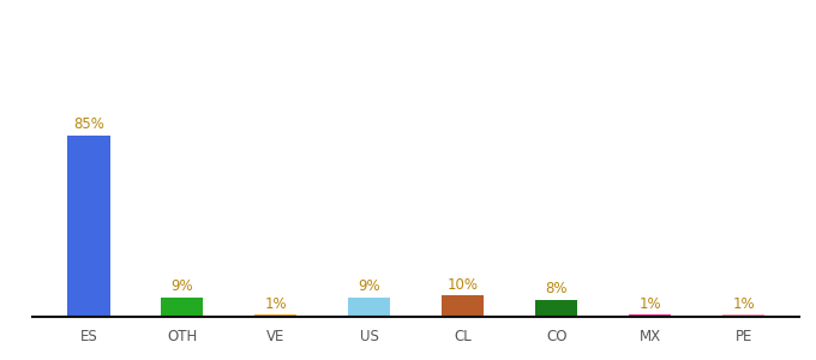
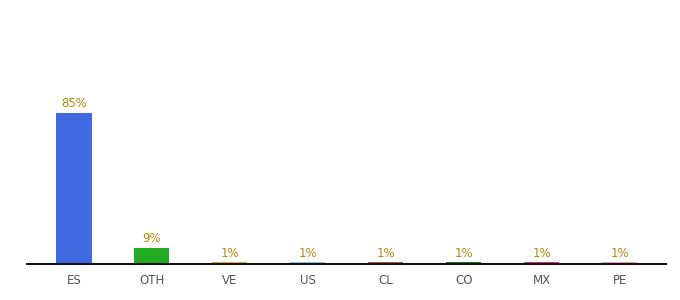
US: 9% -> 1%
CL: 10% -> 1%
CO: 8% -> 1%
